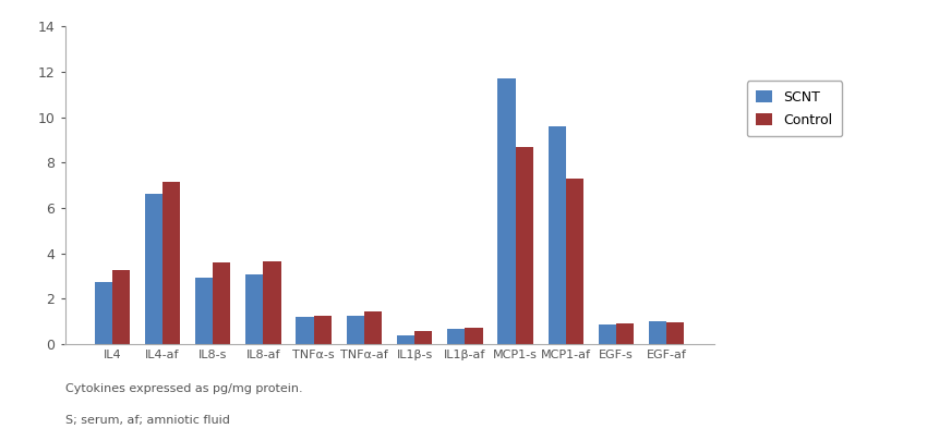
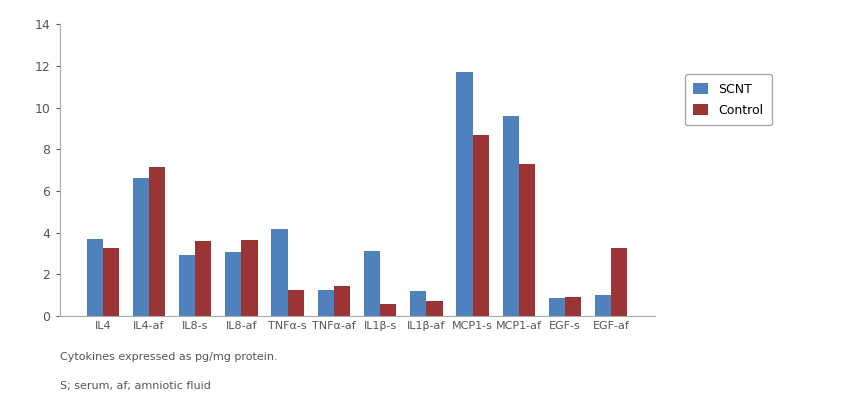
SCNT/IL4: 2.75 -> 3.70
SCNT/TNFα-s: 1.20 -> 4.15
SCNT/IL1β-s: 0.40 -> 3.10
SCNT/IL1β-af: 0.65 -> 1.20
Control/EGF-af: 0.95 -> 3.25
